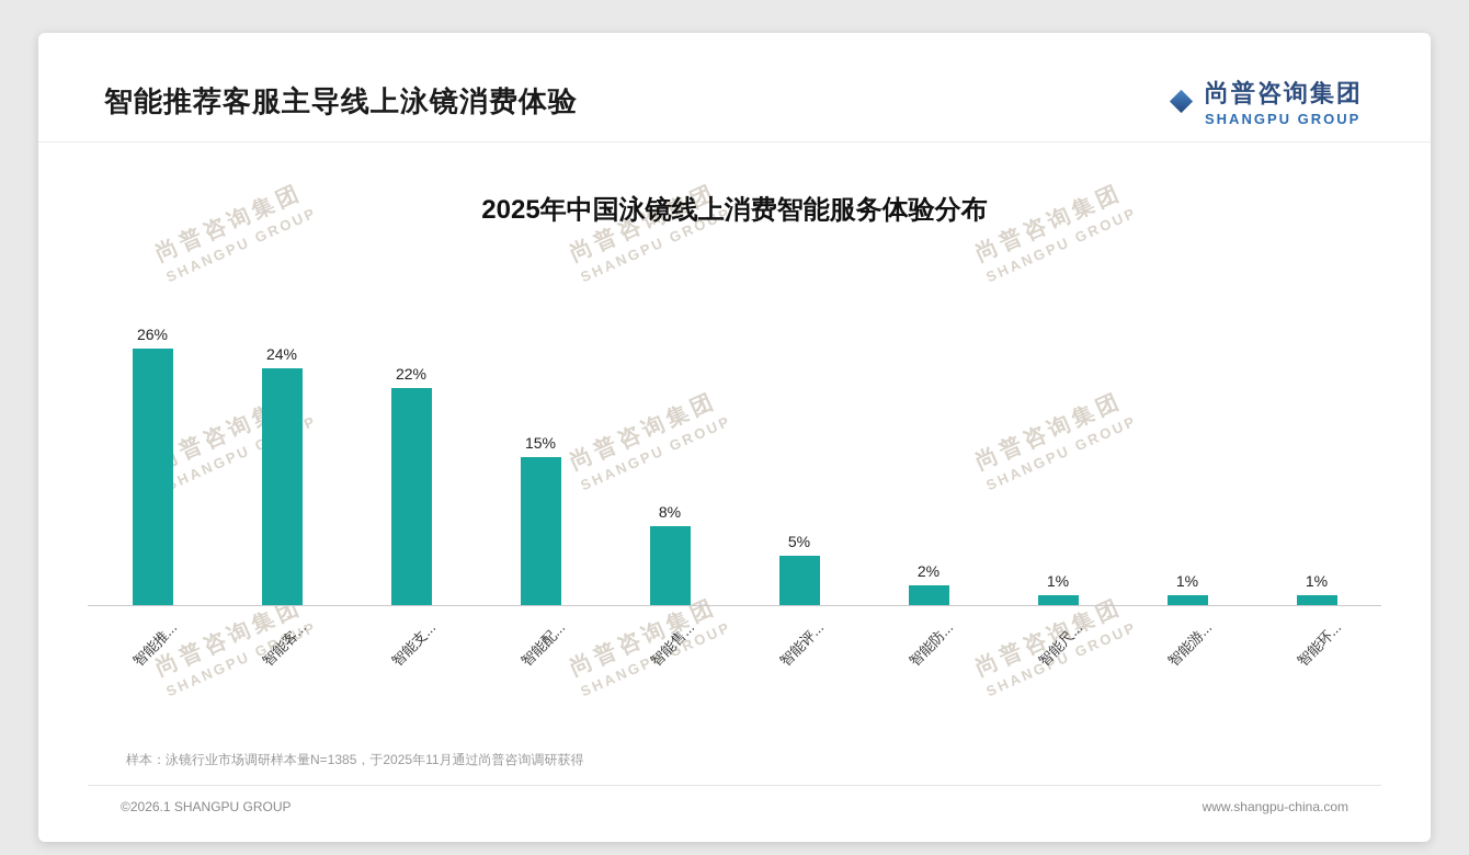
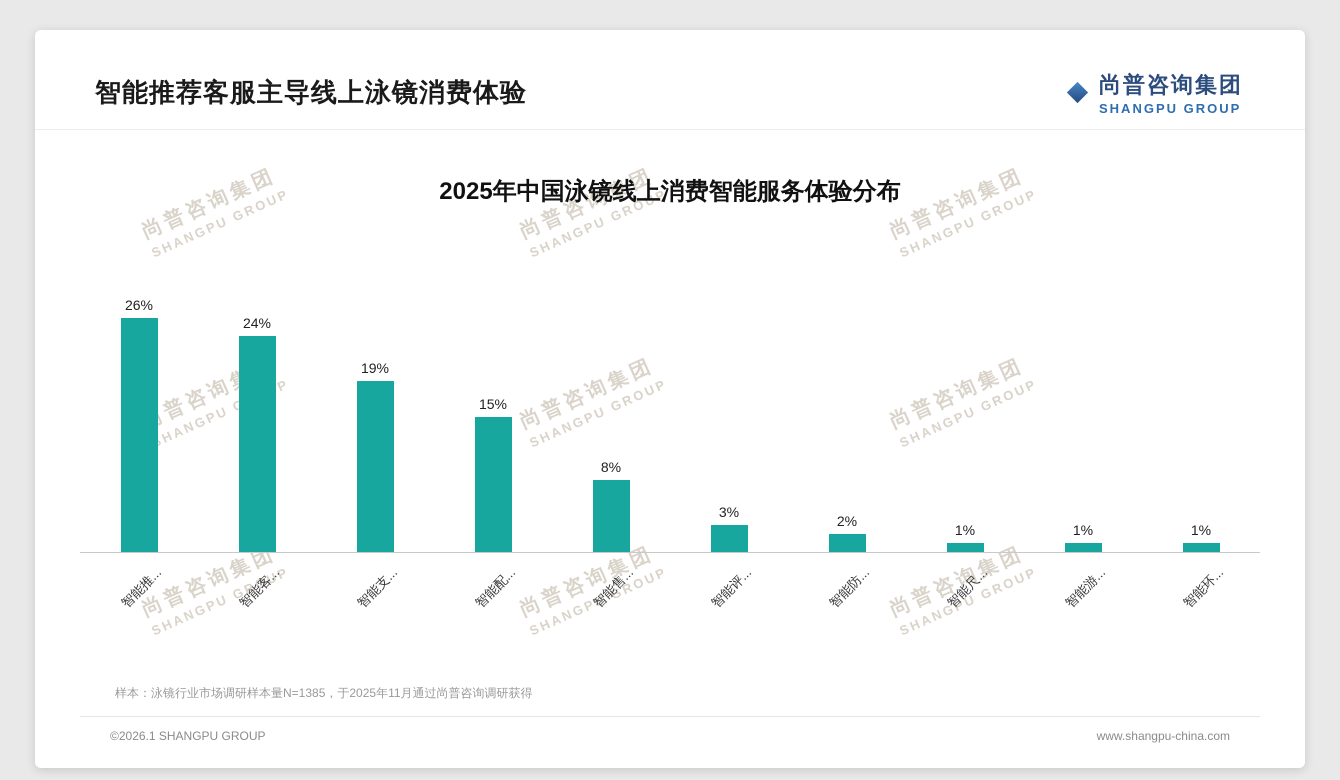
智能支...: 22% -> 19%
智能评...: 5% -> 3%
